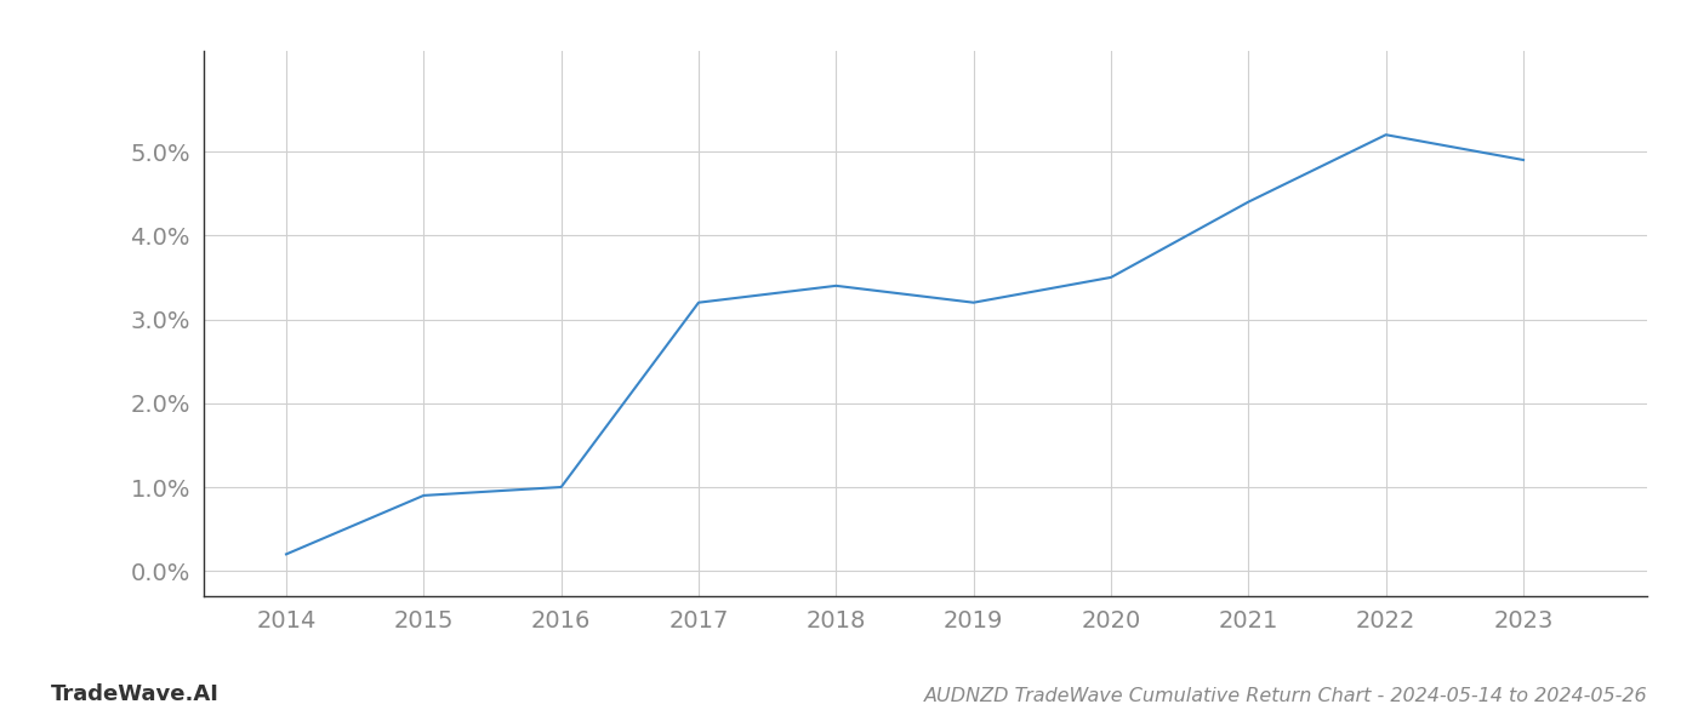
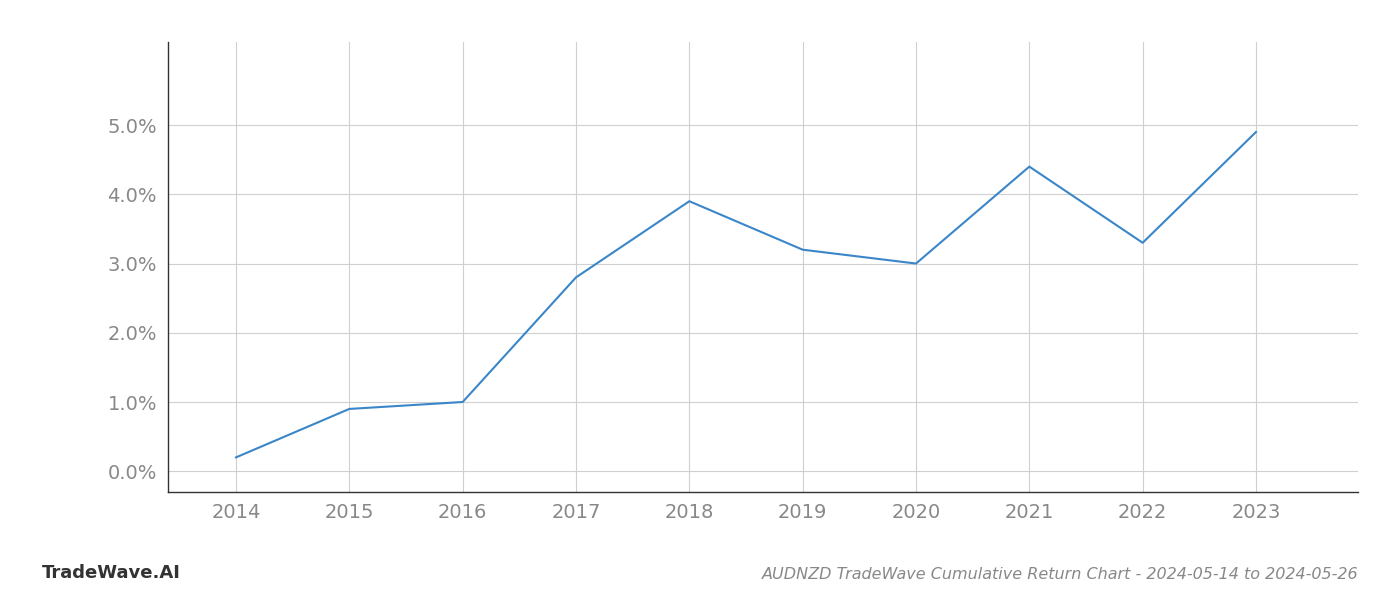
2017: 3.2% -> 2.8%
2018: 3.4% -> 3.9%
2020: 3.5% -> 3.0%
2022: 5.2% -> 3.3%
